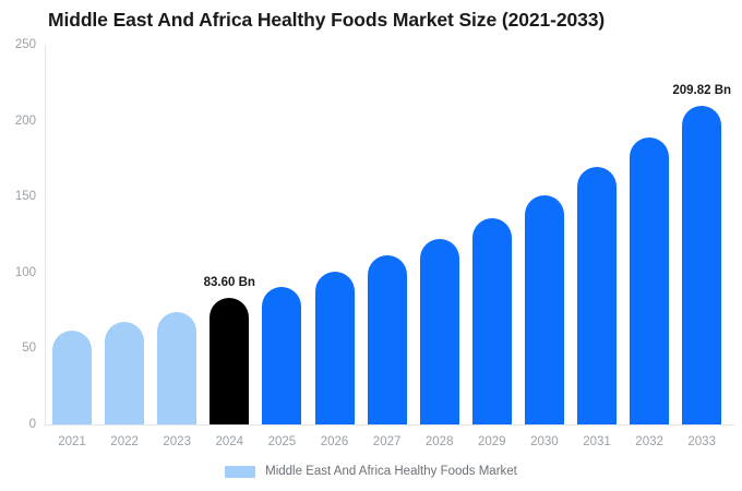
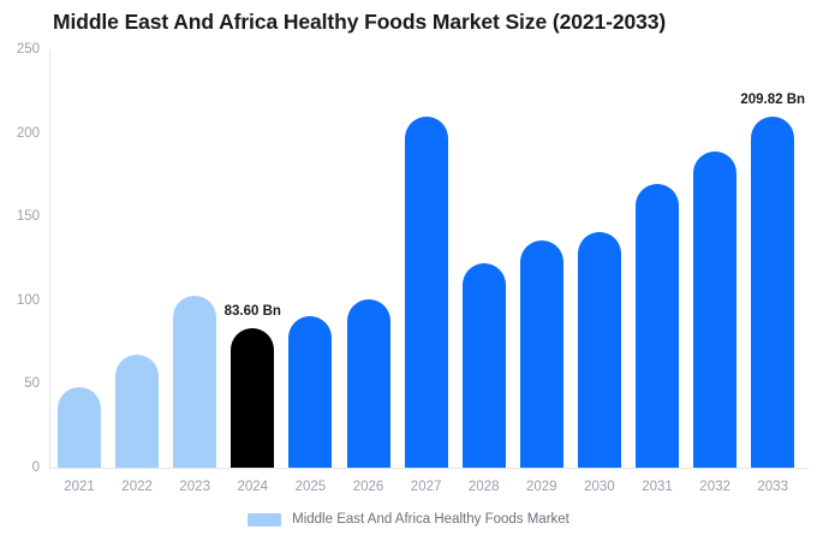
2021: 62 -> 48
2023: 74 -> 103
2027: 111 -> 210
2030: 151 -> 141
